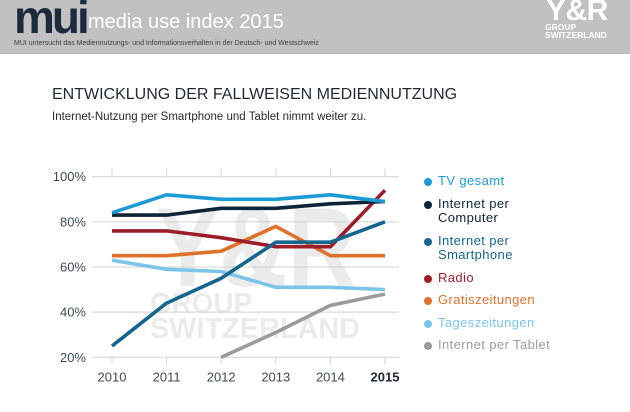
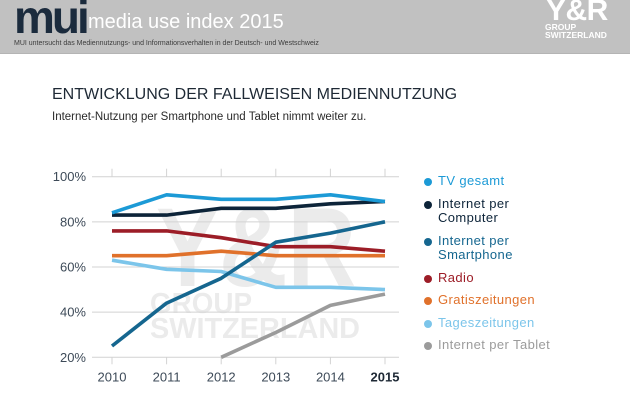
Gratiszeitungen/2013: 78% -> 65%
Internet per Smartphone/2014: 71% -> 75%
Radio/2015: 94% -> 67%
